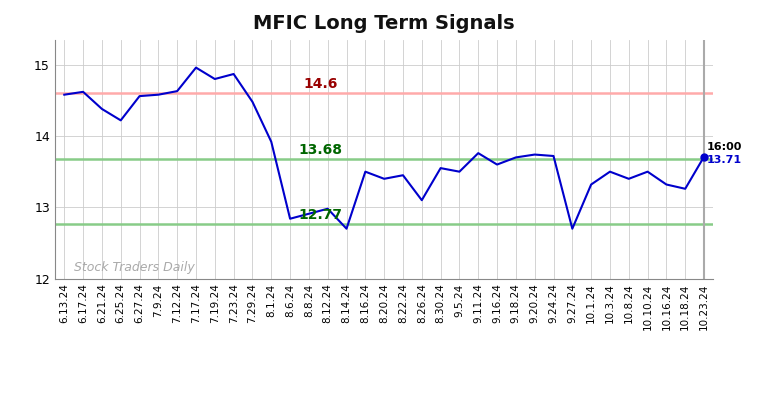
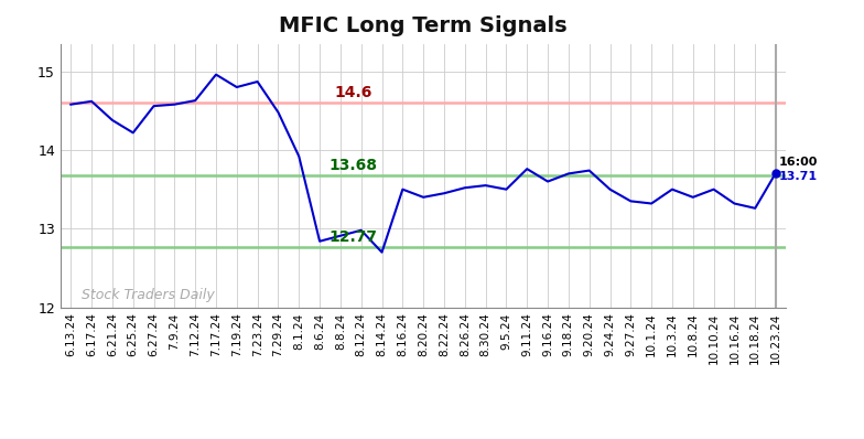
8.26.24: 13.10 -> 13.52
9.24.24: 13.72 -> 13.50
9.27.24: 12.70 -> 13.35
